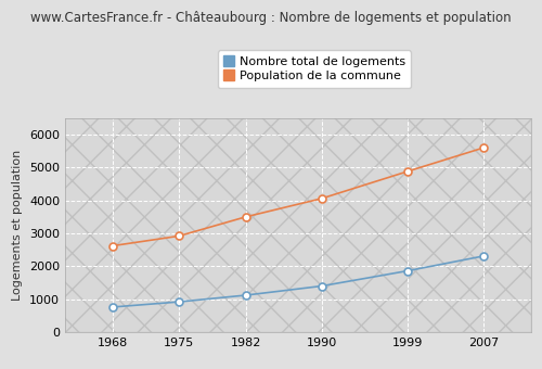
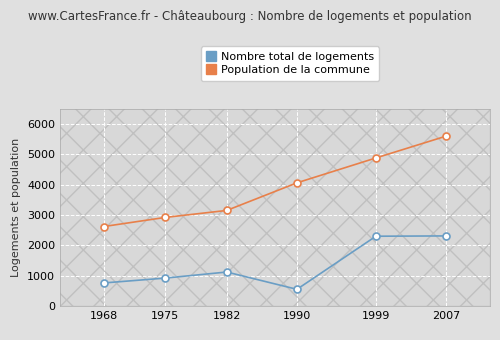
Population de la commune/1982: 3500 -> 3150
Nombre total de logements/1990: 1400 -> 550
Nombre total de logements/1999: 1860 -> 2300
